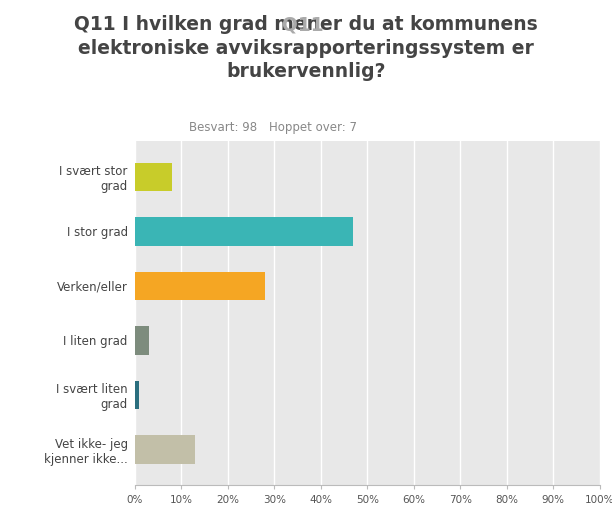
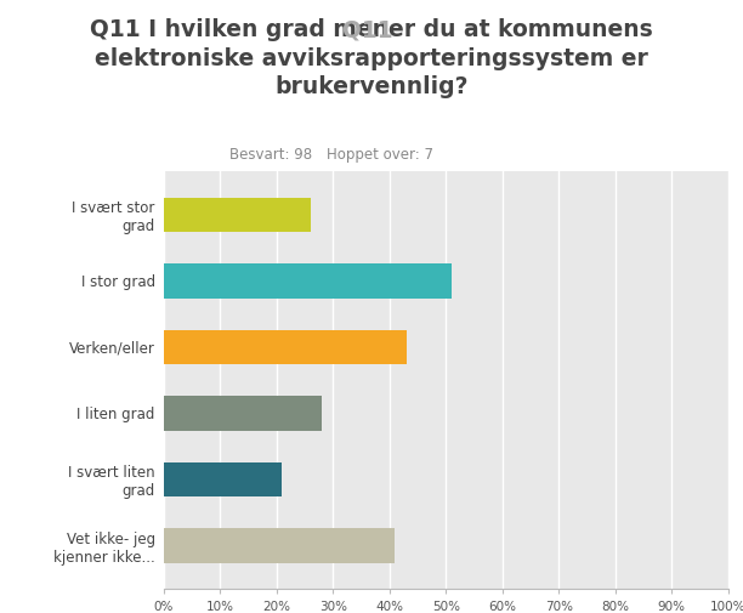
I svært stor grad: 8% -> 26%
I stor grad: 47% -> 51%
Verken/eller: 28% -> 43%
I liten grad: 3% -> 28%
I svært liten grad: 1% -> 21%
Vet ikke- jeg kjenner ikke...: 13% -> 41%
